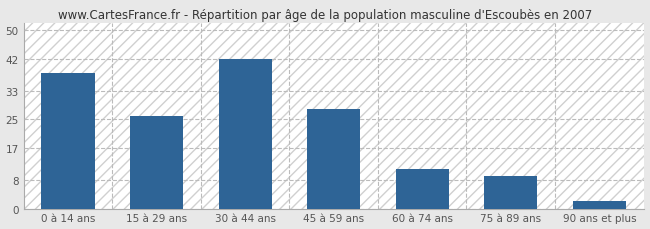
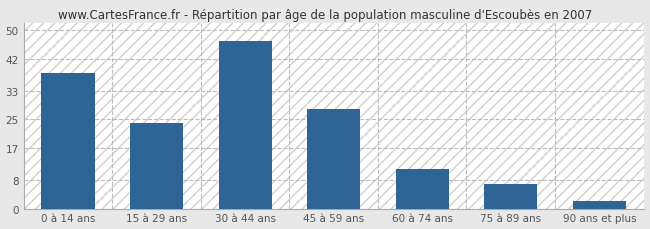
15 à 29 ans: 26 -> 24
30 à 44 ans: 42 -> 47
75 à 89 ans: 9 -> 7
